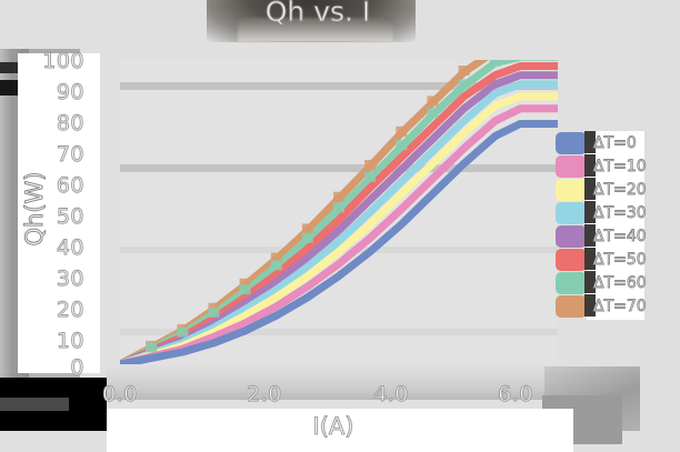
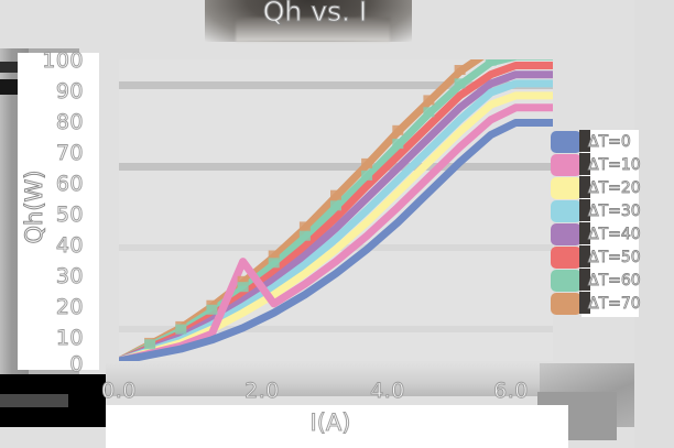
ΔT=10/2.0: 14 -> 33
